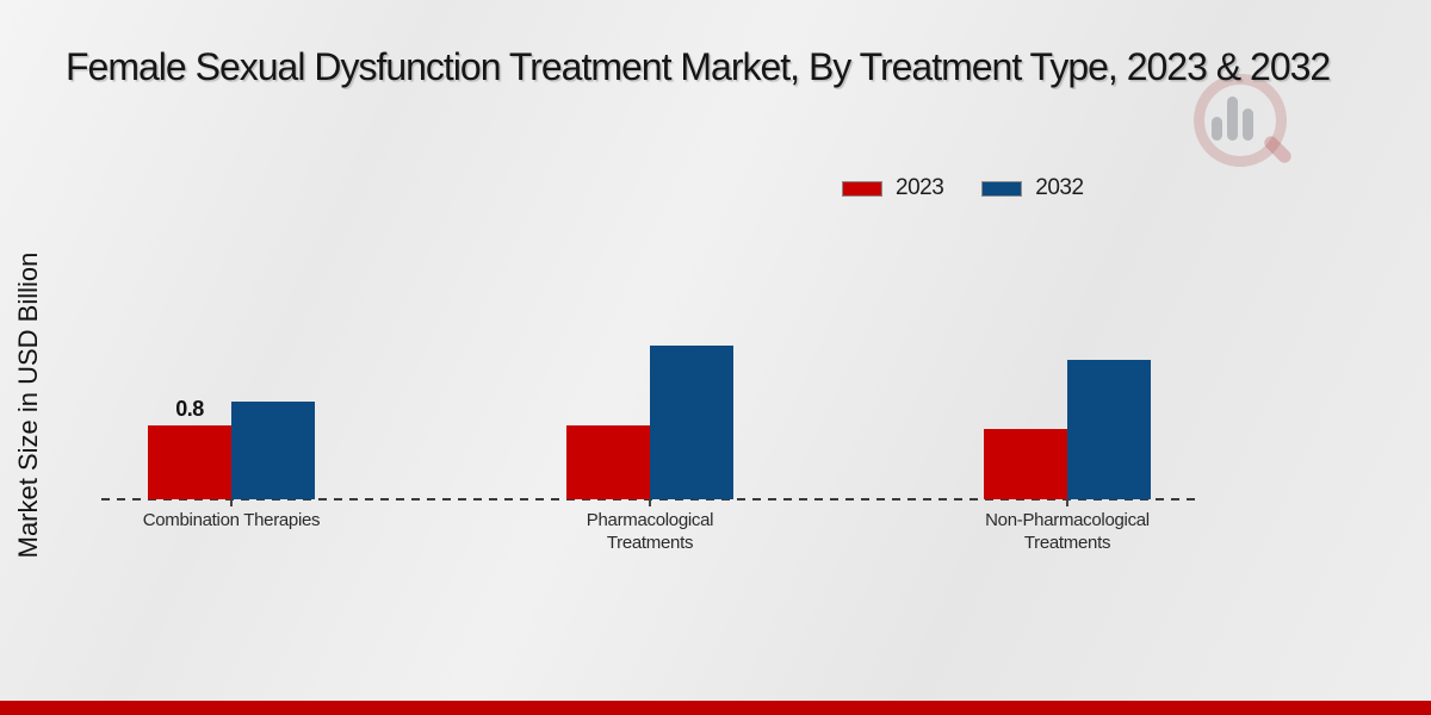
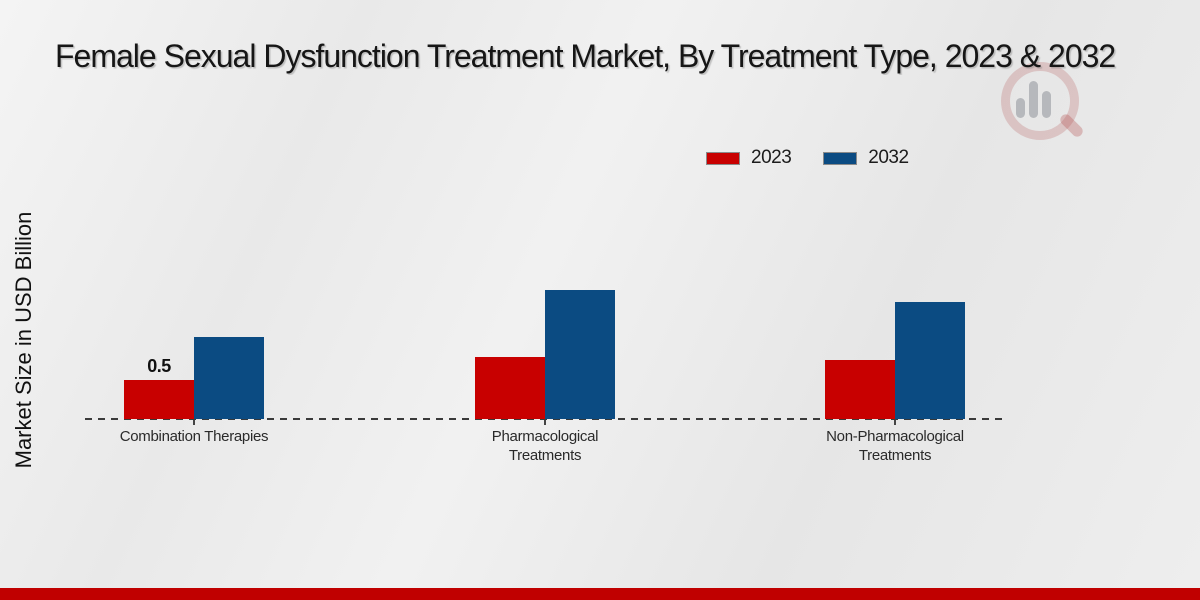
2023/Combination Therapies: 0.8 -> 0.5
